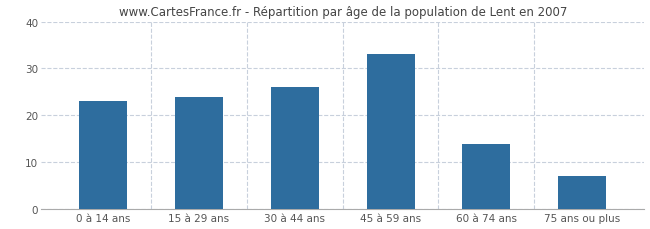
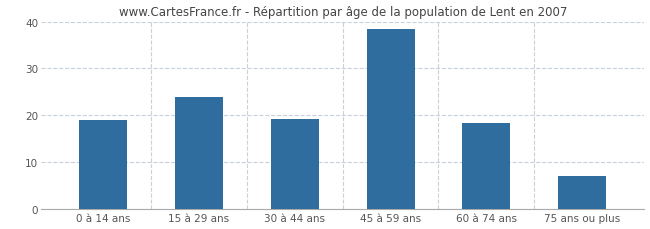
0 à 14 ans: 23.0 -> 19.0
30 à 44 ans: 26.0 -> 19.2
45 à 59 ans: 33.0 -> 38.5
60 à 74 ans: 14.0 -> 18.3
